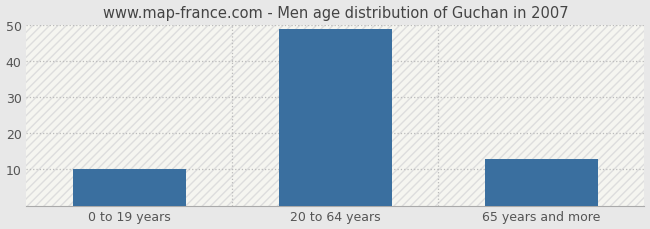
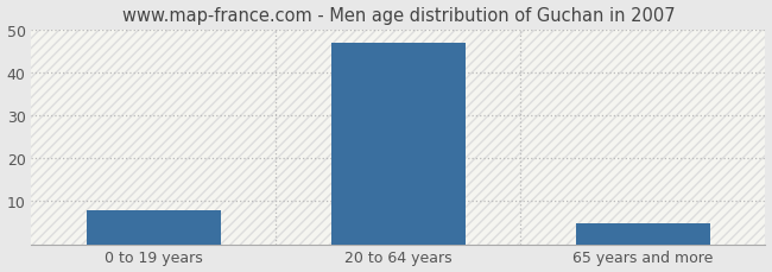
0 to 19 years: 10 -> 8
20 to 64 years: 49 -> 47
65 years and more: 13 -> 5
